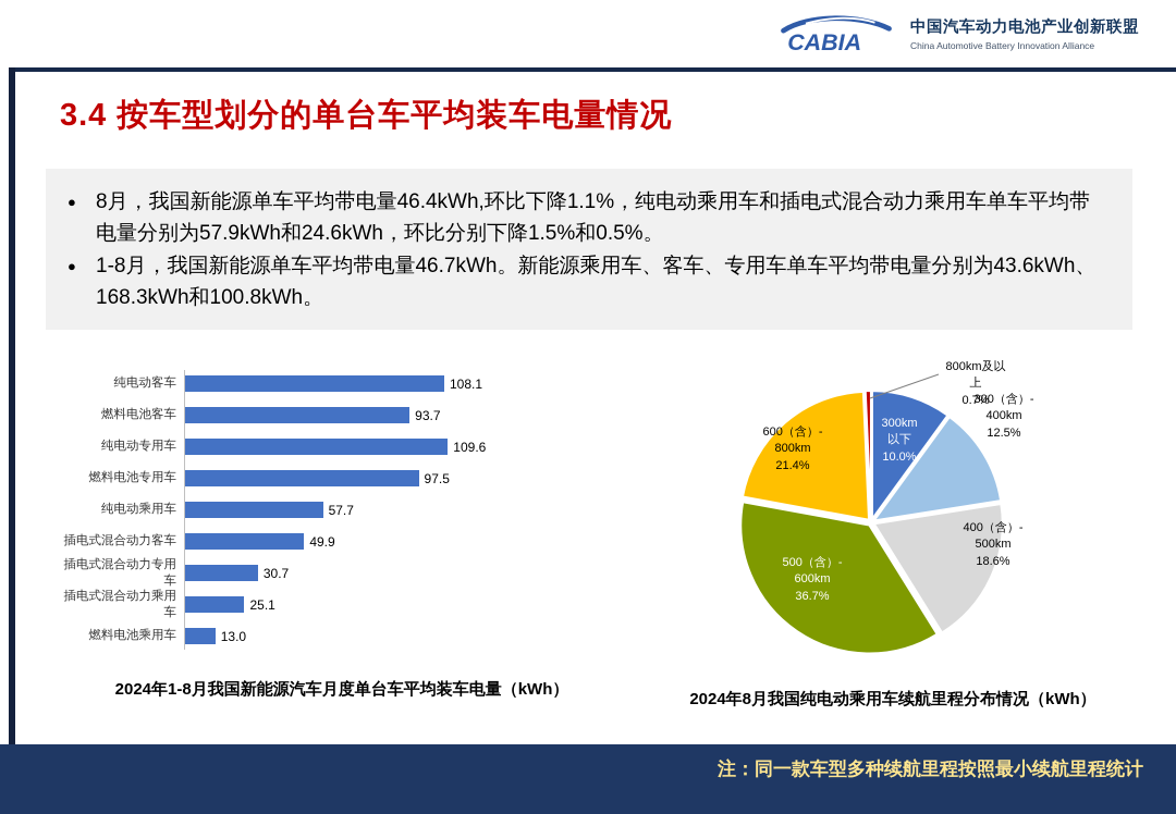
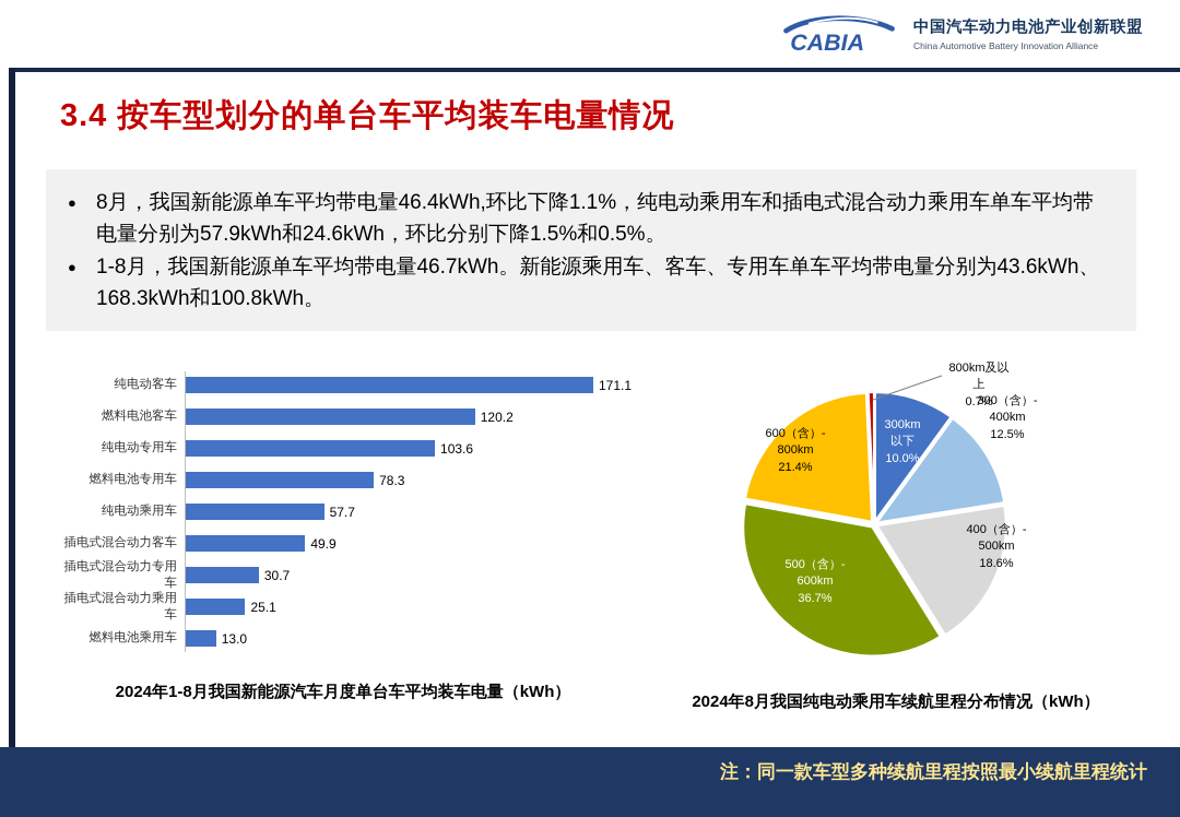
2024年1-8月我国新能源汽车月度单台车平均装车电量（kWh）/纯电动客车: 108.1 -> 171.1
2024年1-8月我国新能源汽车月度单台车平均装车电量（kWh）/燃料电池客车: 93.7 -> 120.2
2024年1-8月我国新能源汽车月度单台车平均装车电量（kWh）/纯电动专用车: 109.6 -> 103.6
2024年1-8月我国新能源汽车月度单台车平均装车电量（kWh）/燃料电池专用车: 97.5 -> 78.3
